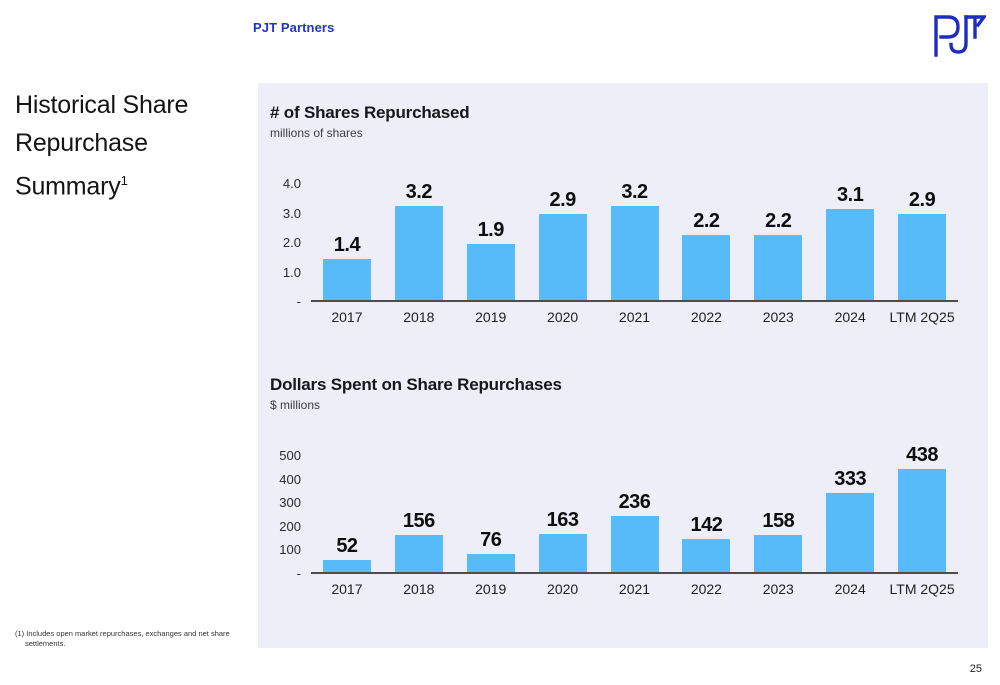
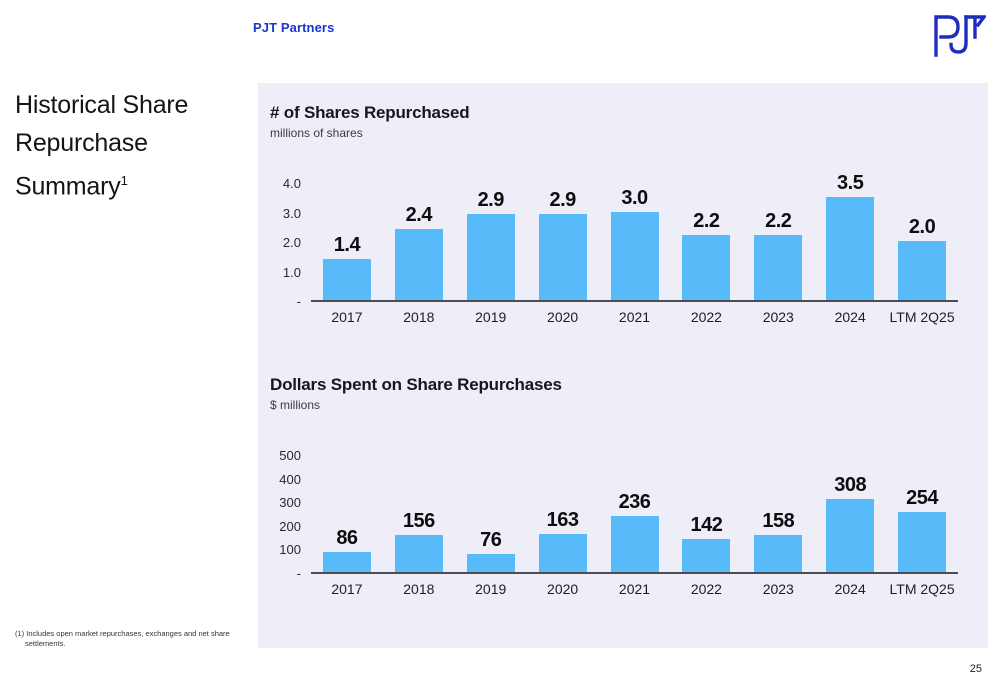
# of Shares Repurchased/2018: 3.2 -> 2.4
# of Shares Repurchased/2019: 1.9 -> 2.9
# of Shares Repurchased/2021: 3.2 -> 3.0
# of Shares Repurchased/2024: 3.1 -> 3.5
# of Shares Repurchased/LTM 2Q25: 2.9 -> 2.0
Dollars Spent on Share Repurchases/2017: 52 -> 86
Dollars Spent on Share Repurchases/2024: 333 -> 308
Dollars Spent on Share Repurchases/LTM 2Q25: 438 -> 254
